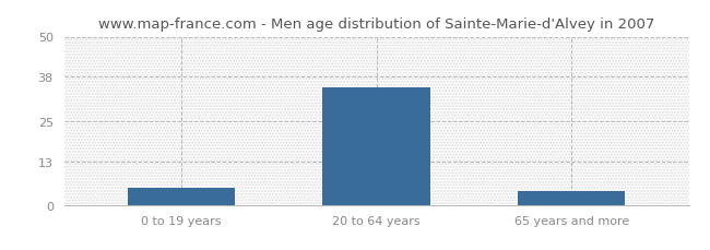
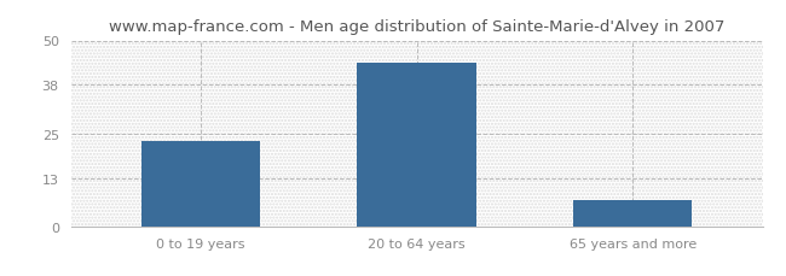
0 to 19 years: 5 -> 23
20 to 64 years: 35 -> 44
65 years and more: 4 -> 7
